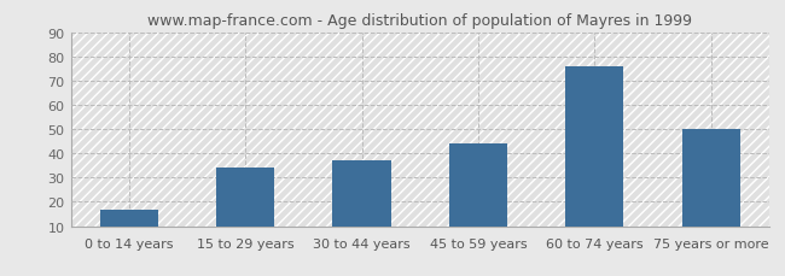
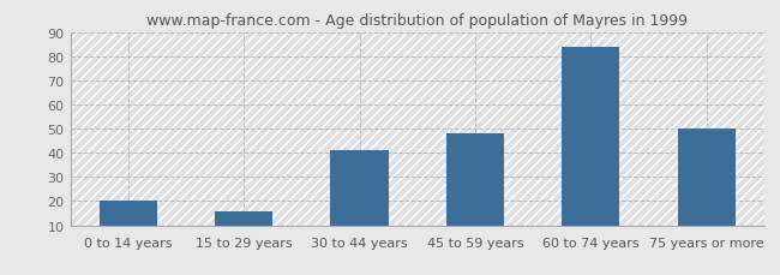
0 to 14 years: 17 -> 20
15 to 29 years: 34 -> 16
30 to 44 years: 37 -> 41
45 to 59 years: 44 -> 48
60 to 74 years: 76 -> 84
